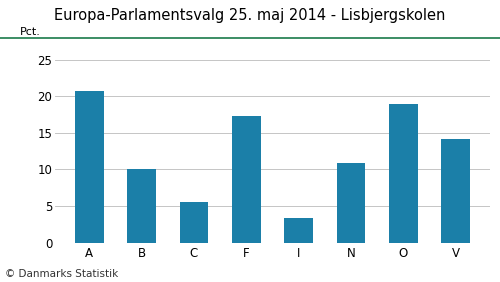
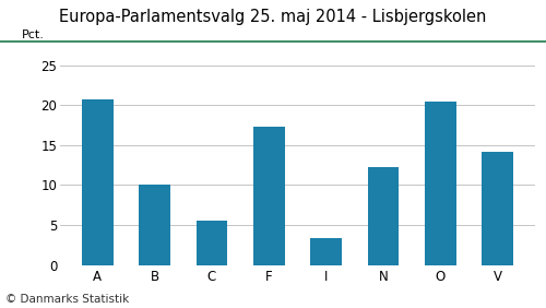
N: 10.9 -> 12.2
O: 19.0 -> 20.4
